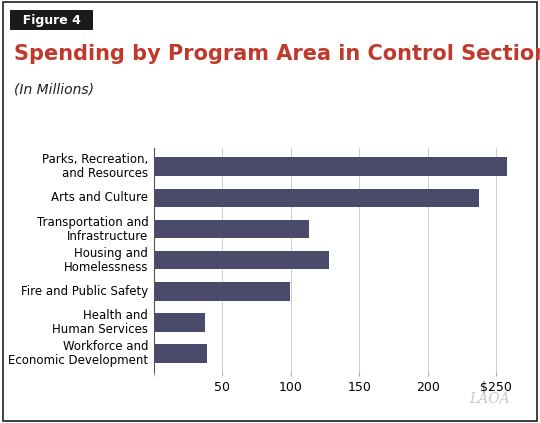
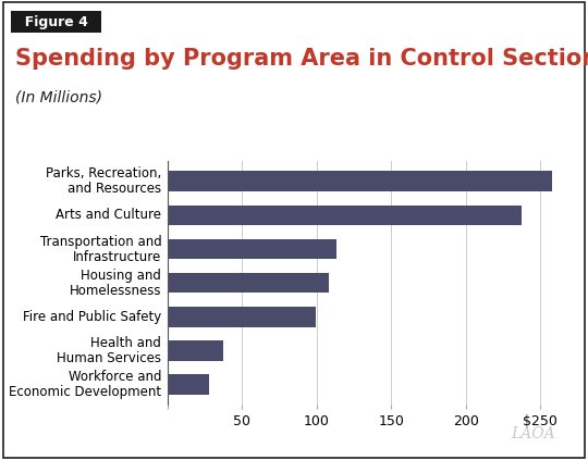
Housing and Homelessness: 128 -> 108
Workforce and Economic Development: 39 -> 28
